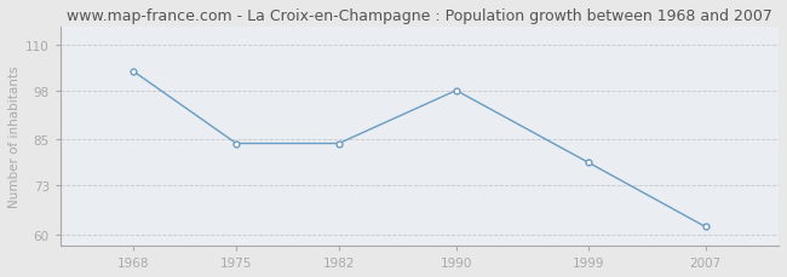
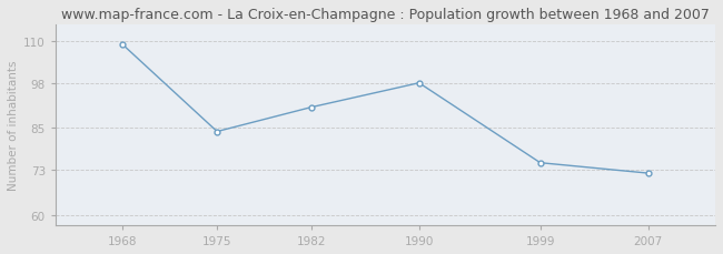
1968: 103 -> 109
1982: 84 -> 91
1999: 79 -> 75
2007: 62 -> 72
